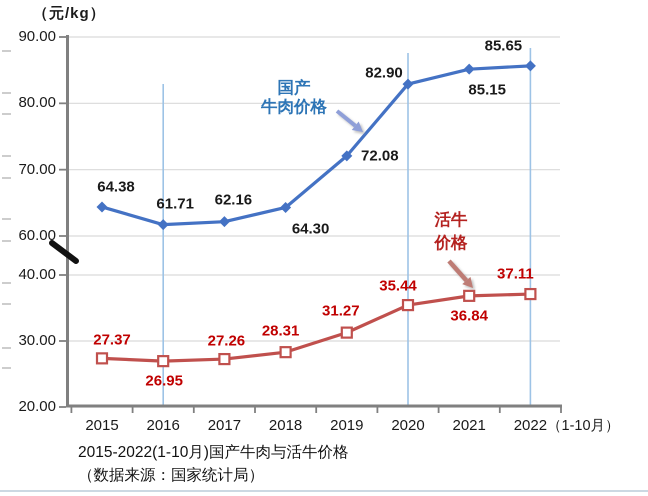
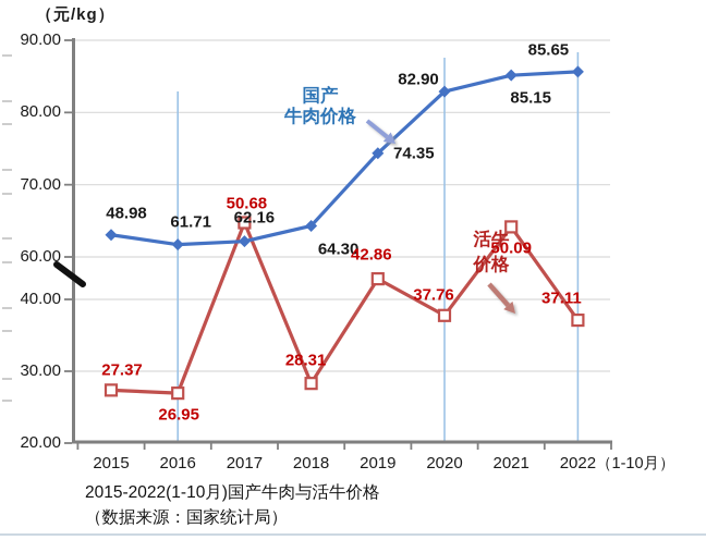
国产牛肉价格/2015: 64.38 -> 48.98
活牛价格/2017: 27.26 -> 50.68
国产牛肉价格/2019: 72.08 -> 74.35
活牛价格/2019: 31.27 -> 42.86
活牛价格/2020: 35.44 -> 37.76
活牛价格/2021: 36.84 -> 50.09
